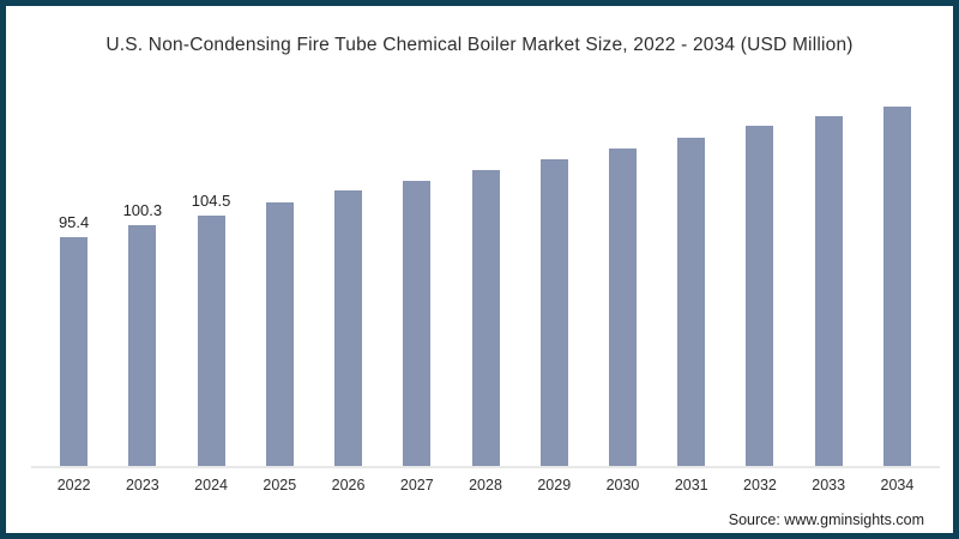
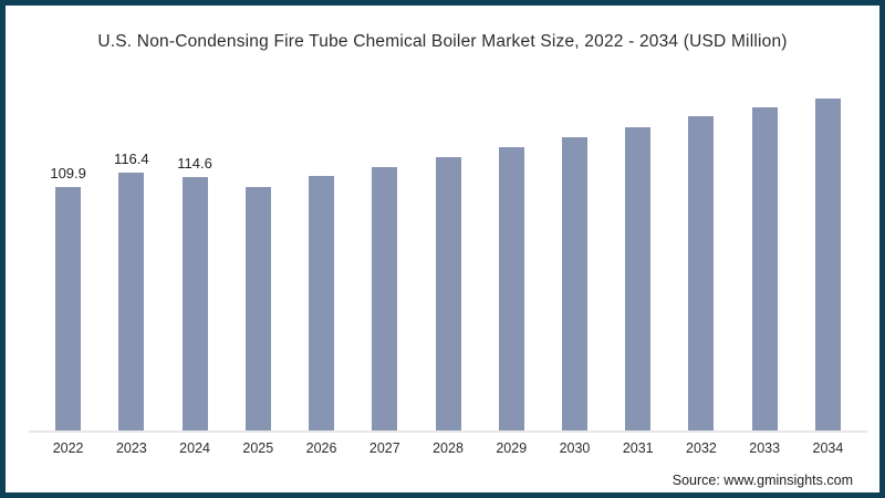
2022: 95.4 -> 109.9
2023: 100.3 -> 116.4
2024: 104.5 -> 114.6
